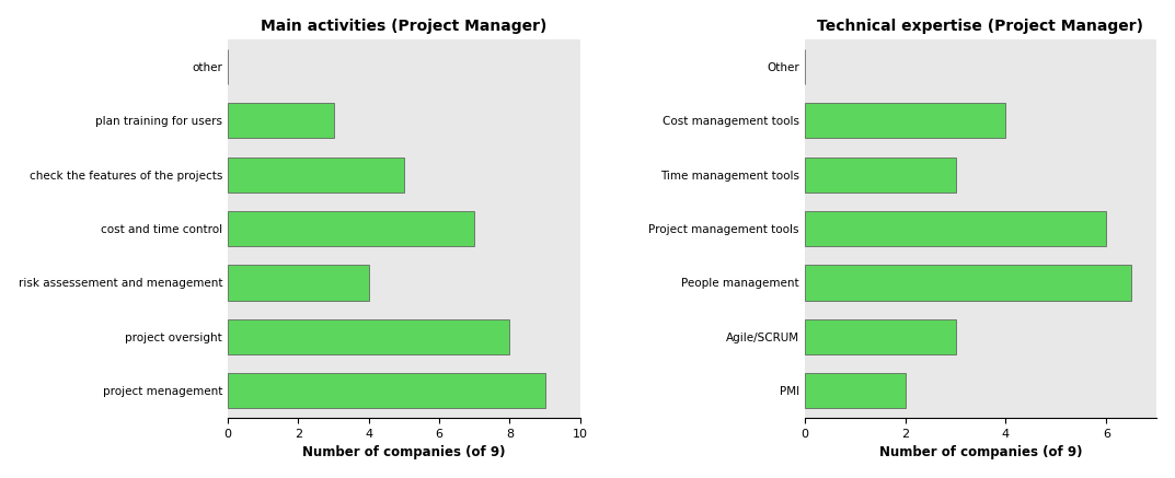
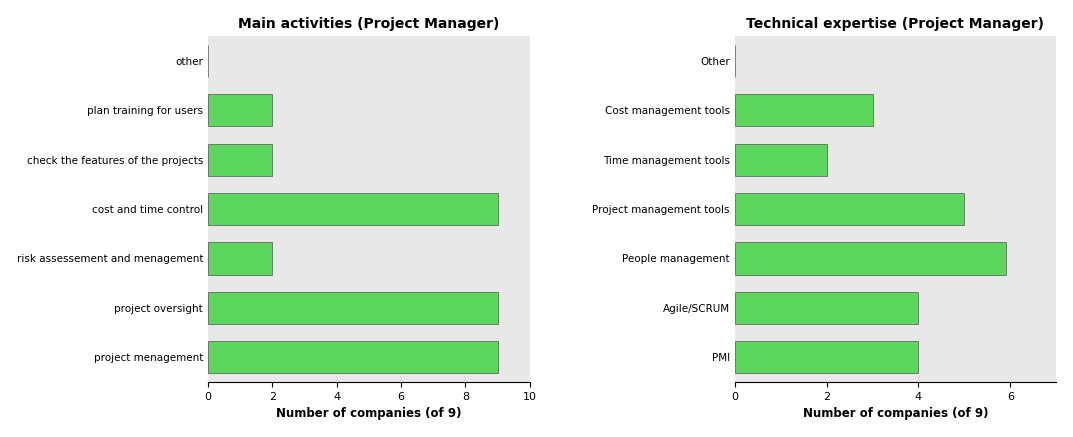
Main activities (Project Manager)/plan training for users: 3 -> 2
Main activities (Project Manager)/check the features of the projects: 5 -> 2
Main activities (Project Manager)/cost and time control: 7 -> 9
Main activities (Project Manager)/risk assessement and menagement: 4 -> 2
Main activities (Project Manager)/project oversight: 8 -> 9
Technical expertise (Project Manager)/Cost management tools: 4.0 -> 3.0
Technical expertise (Project Manager)/Time management tools: 3.0 -> 2.0
Technical expertise (Project Manager)/Project management tools: 6.0 -> 5.0
Technical expertise (Project Manager)/People management: 6.5 -> 5.9
Technical expertise (Project Manager)/Agile/SCRUM: 3.0 -> 4.0
Technical expertise (Project Manager)/PMI: 2.0 -> 4.0
